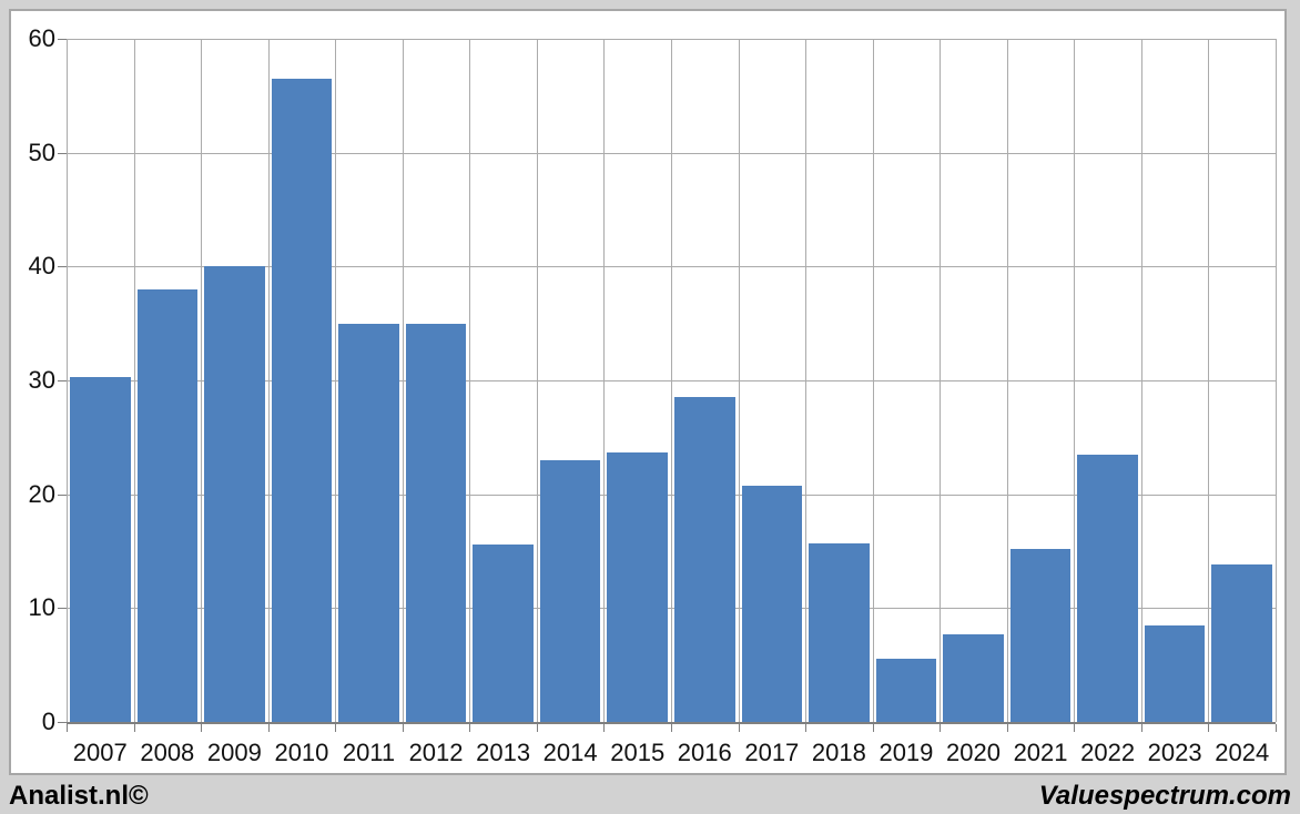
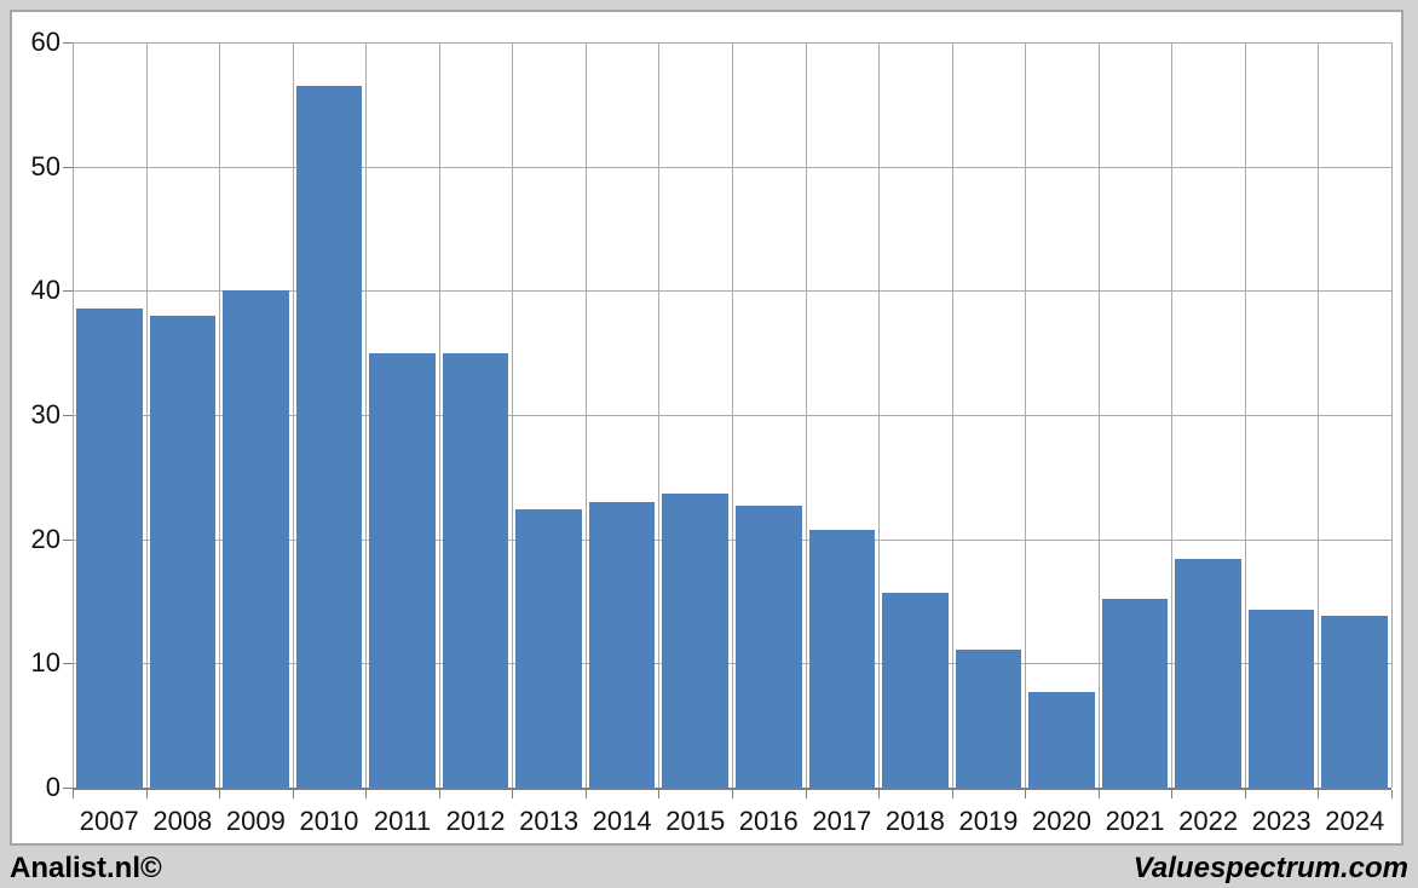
2007: 30.3 -> 38.6
2013: 15.6 -> 22.4
2016: 28.5 -> 22.7
2019: 5.6 -> 11.1
2022: 23.5 -> 18.4
2023: 8.5 -> 14.3
